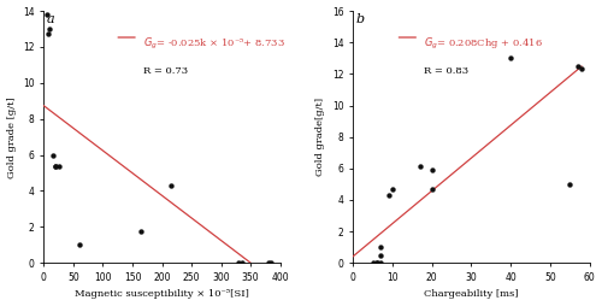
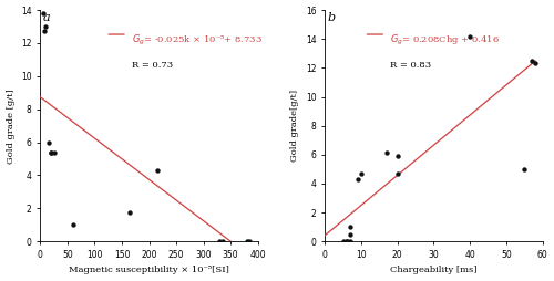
40: 13.0 -> 14.2
